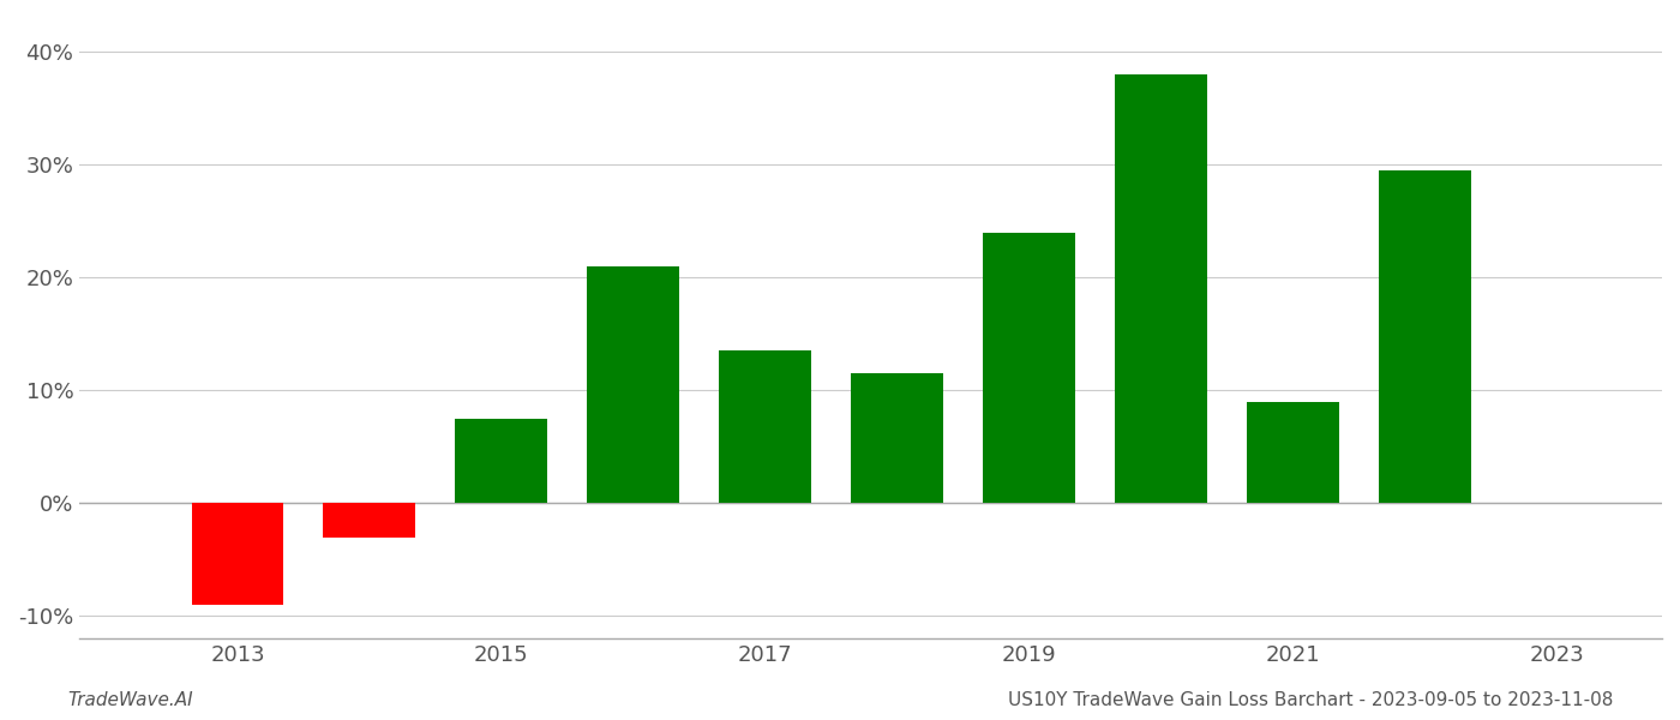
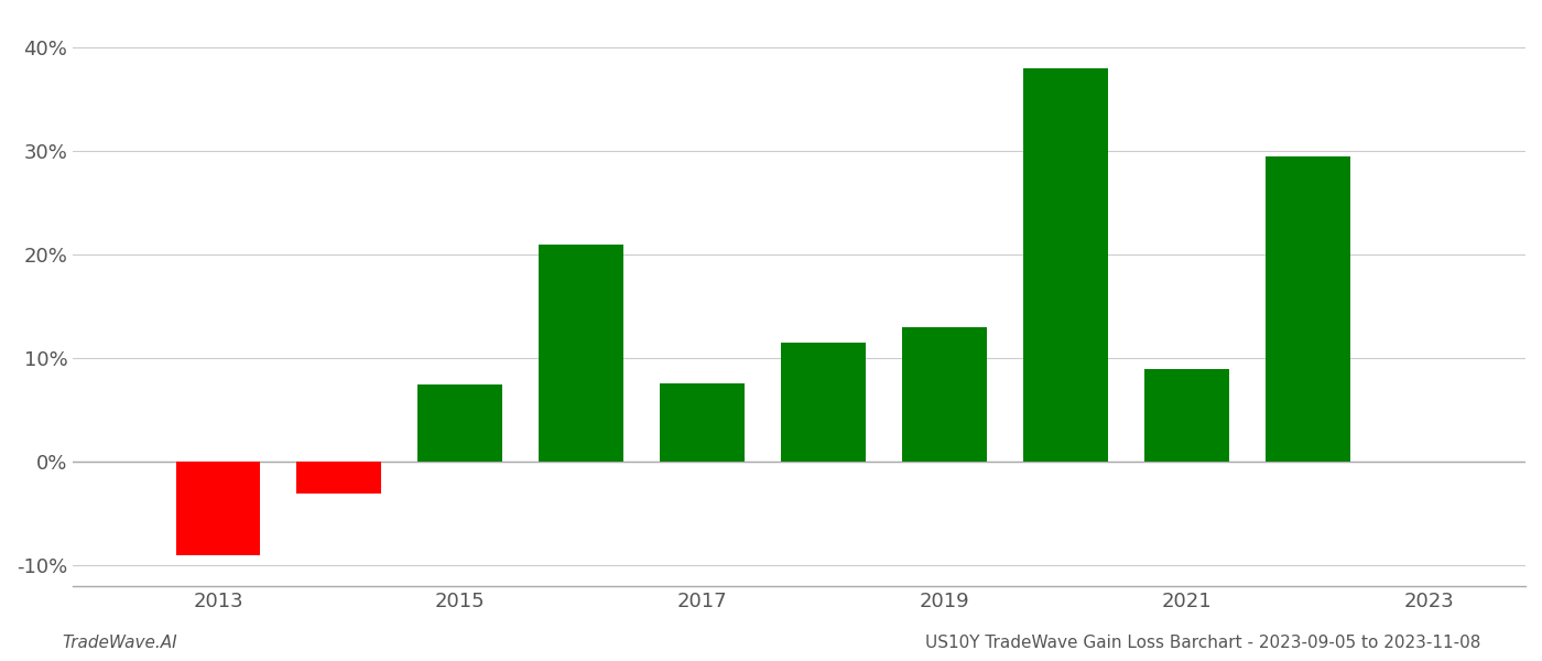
2017: 13.5% -> 7.6%
2019: 24.0% -> 13.0%
